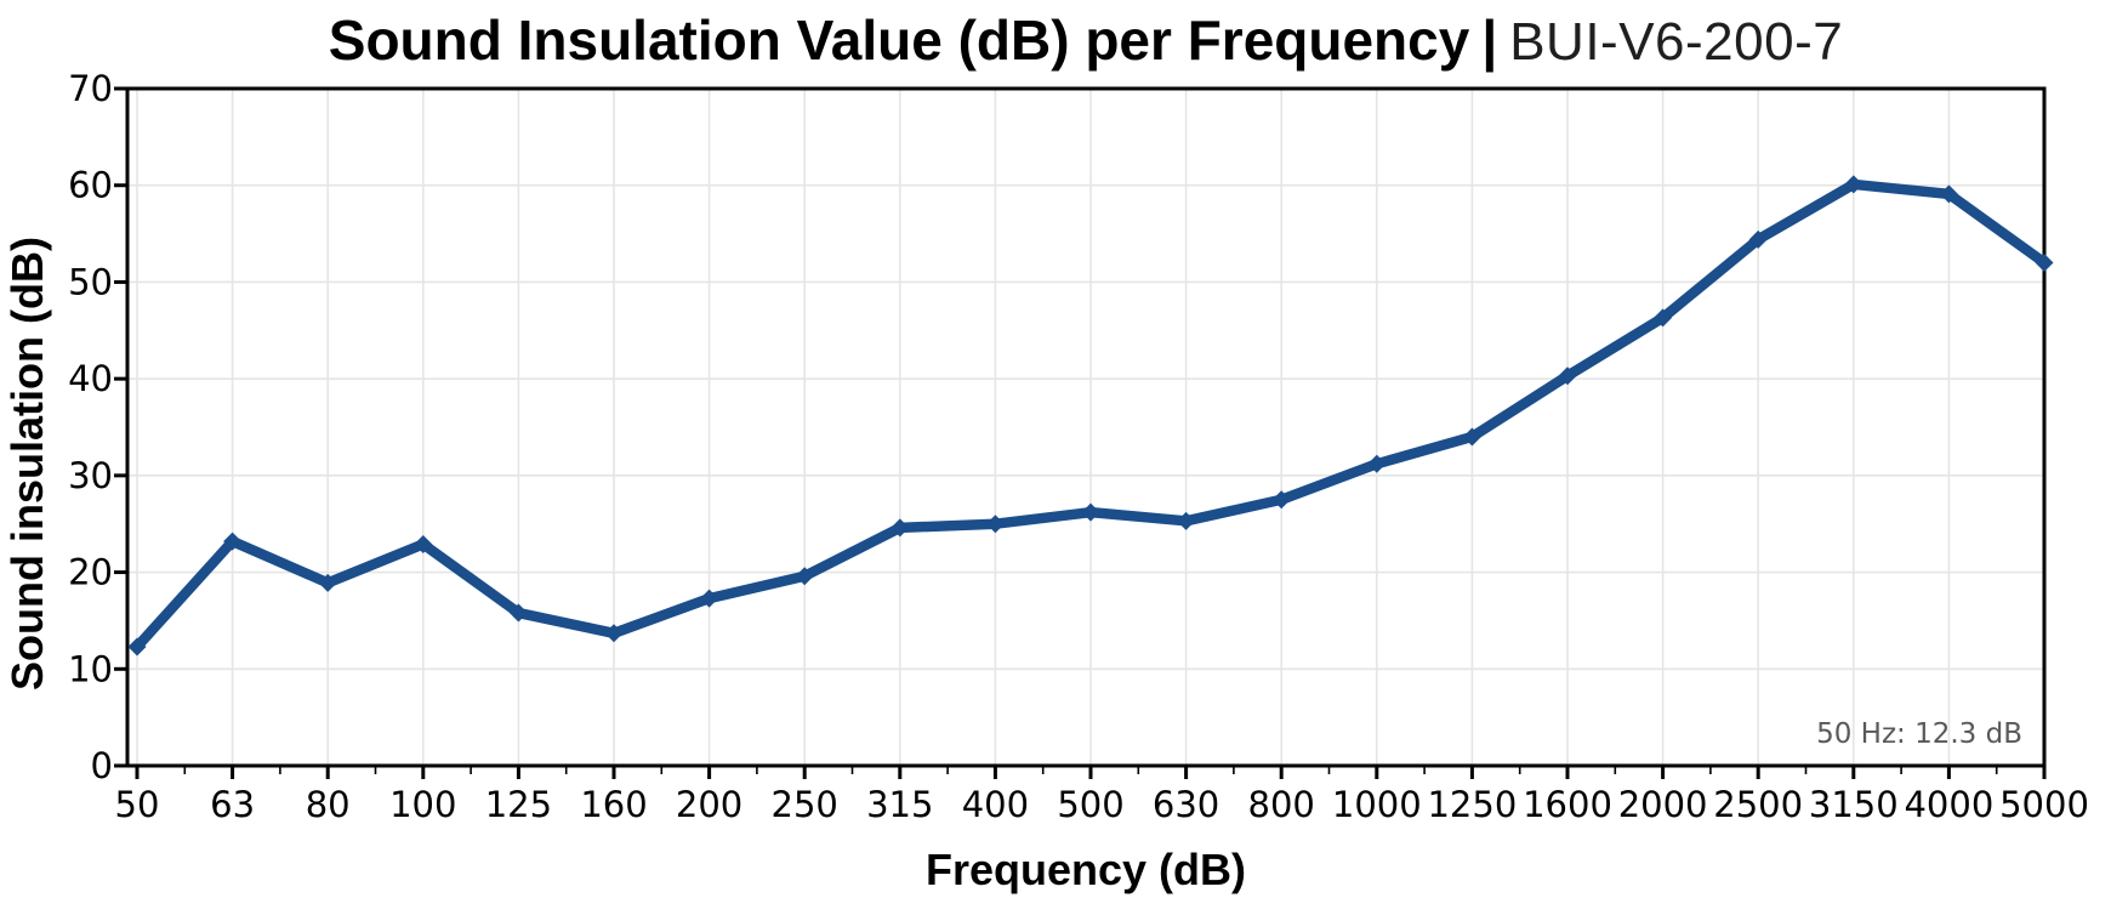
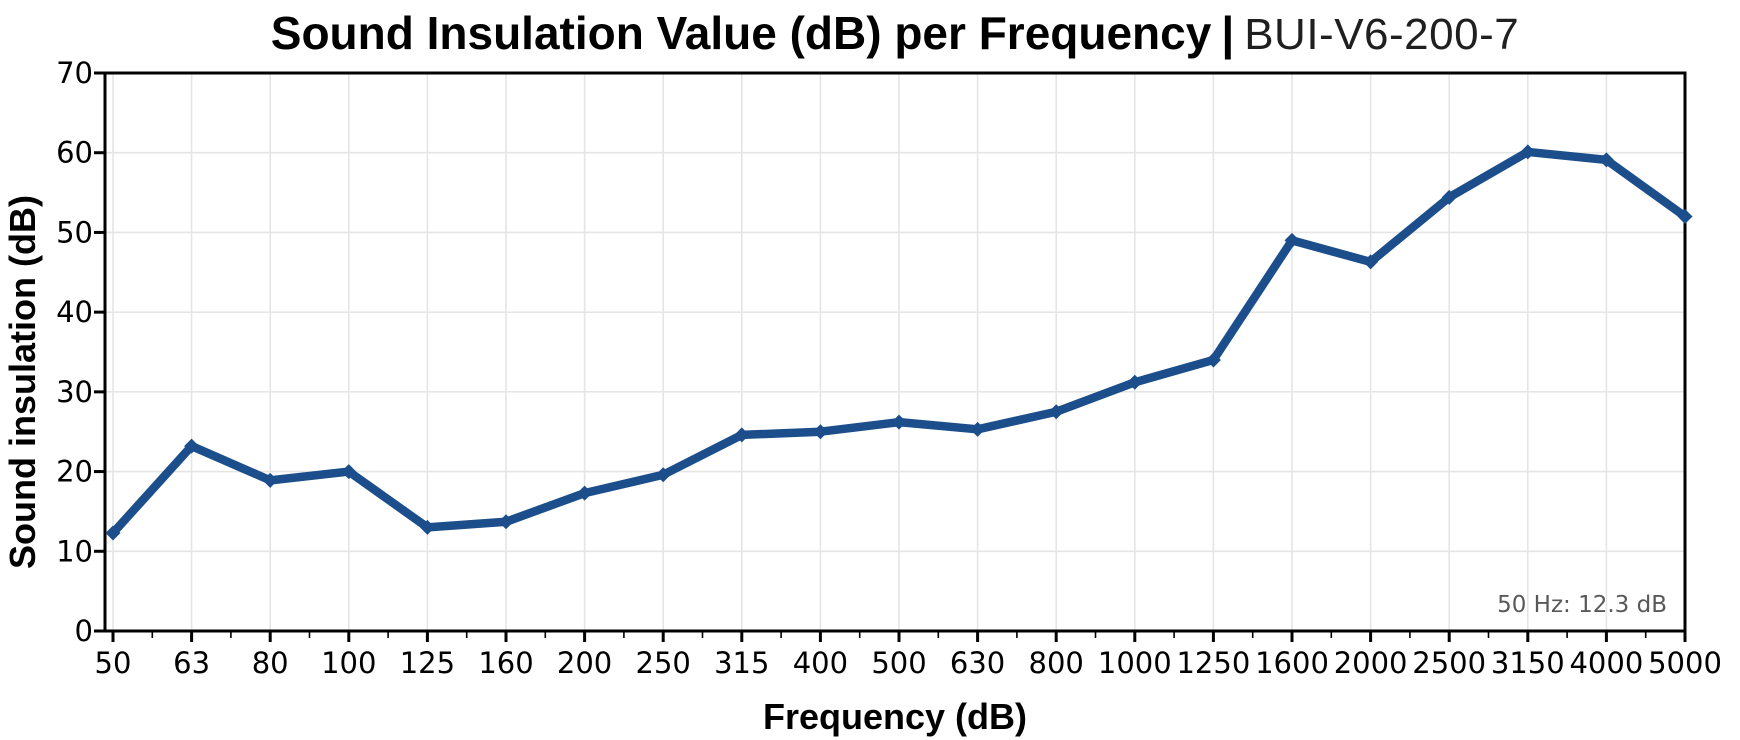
100: 23 -> 20
125: 16 -> 13
1600: 40 -> 49
